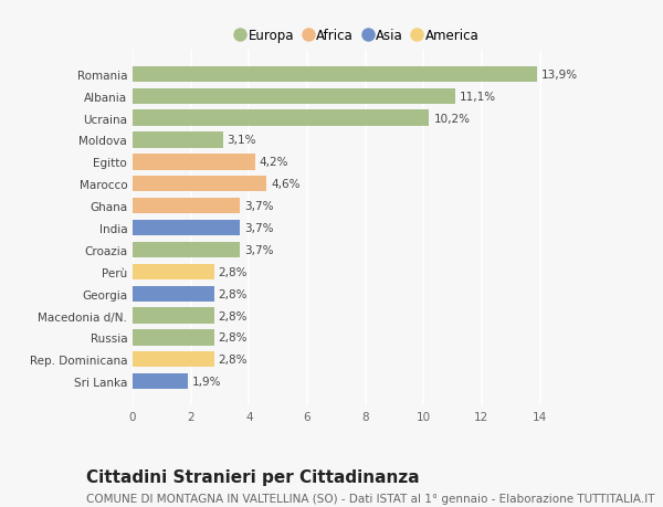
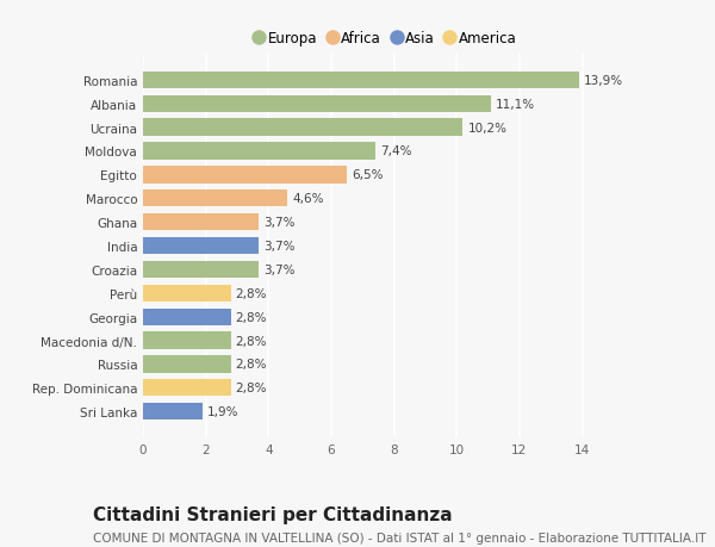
Moldova: 3,1% -> 7,4%
Egitto: 4,2% -> 6,5%
